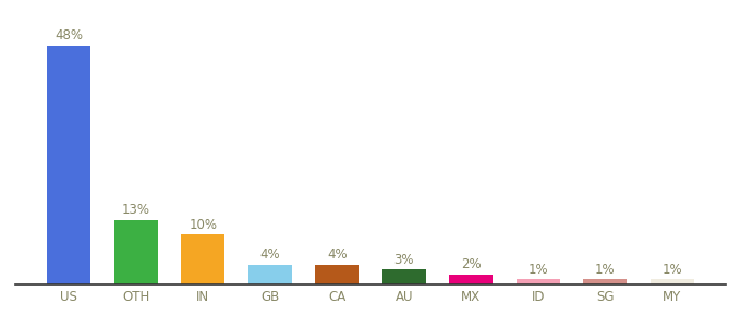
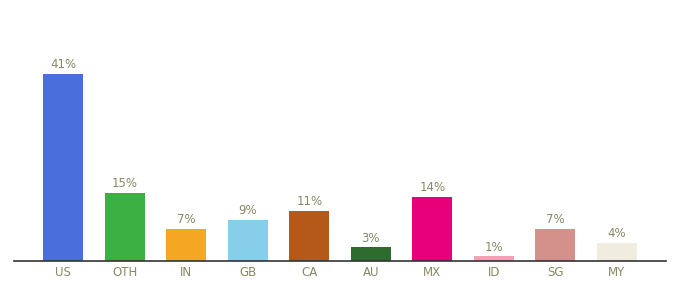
US: 48% -> 41%
OTH: 13% -> 15%
IN: 10% -> 7%
GB: 4% -> 9%
CA: 4% -> 11%
MX: 2% -> 14%
SG: 1% -> 7%
MY: 1% -> 4%
